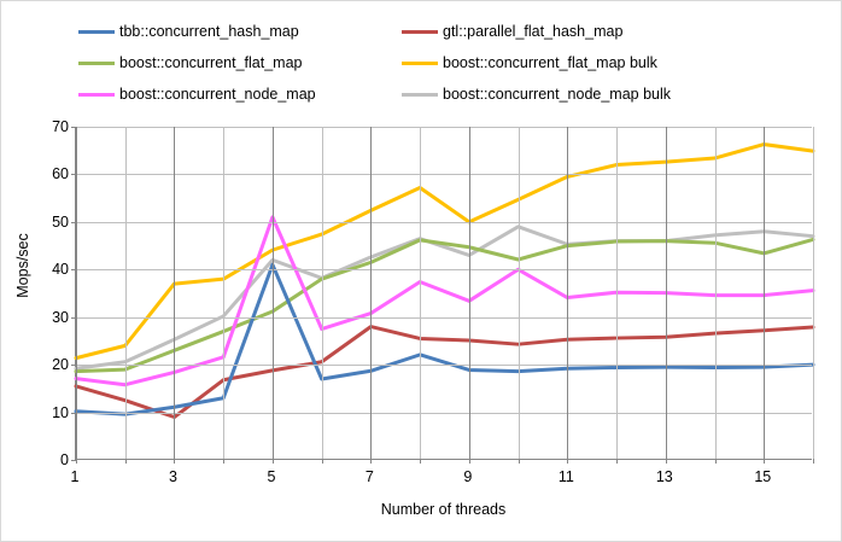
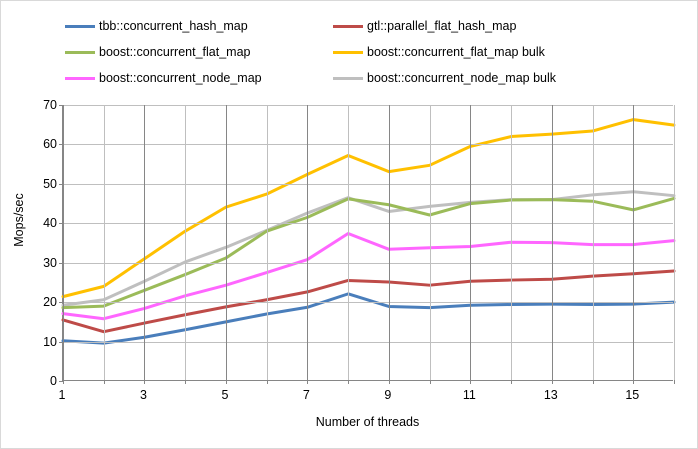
gtl::parallel_flat_hash_map/3: 9 -> 15
boost::concurrent_flat_map bulk/3: 37 -> 31
tbb::concurrent_hash_map/5: 41 -> 15
boost::concurrent_node_map/5: 51 -> 24
boost::concurrent_node_map bulk/5: 42 -> 34
gtl::parallel_flat_hash_map/7: 28 -> 23
boost::concurrent_flat_map bulk/9: 50 -> 53
boost::concurrent_node_map/10: 40 -> 34
boost::concurrent_node_map bulk/10: 49 -> 44
